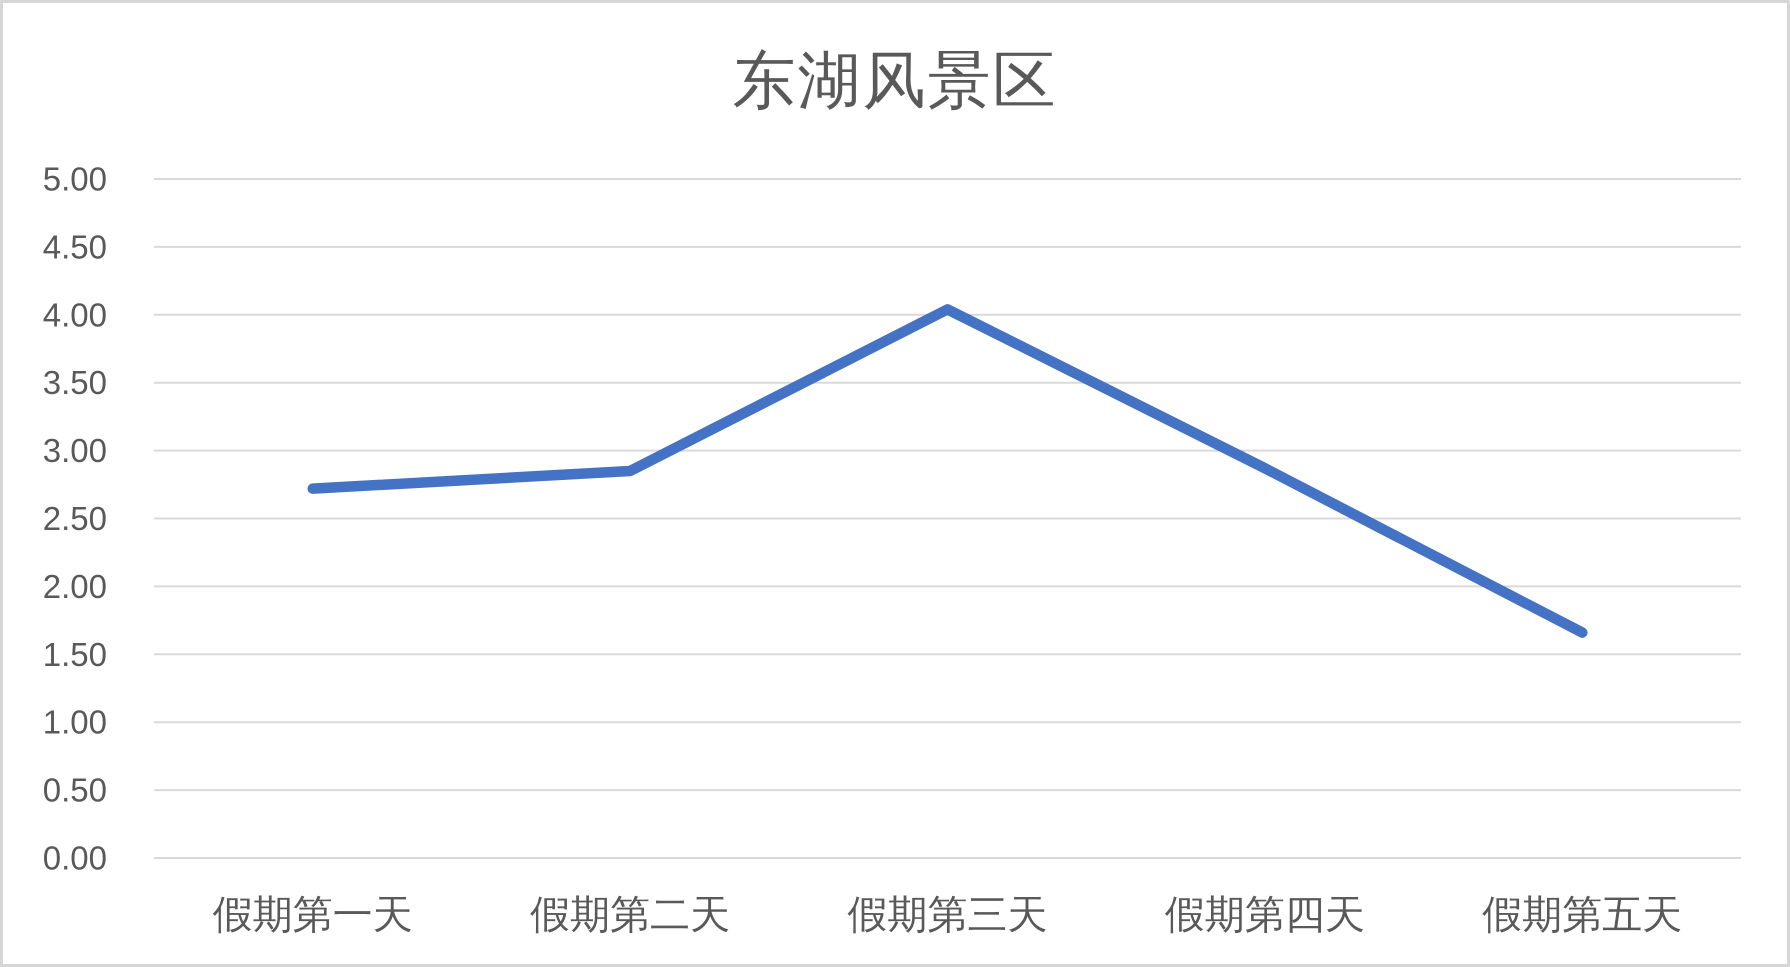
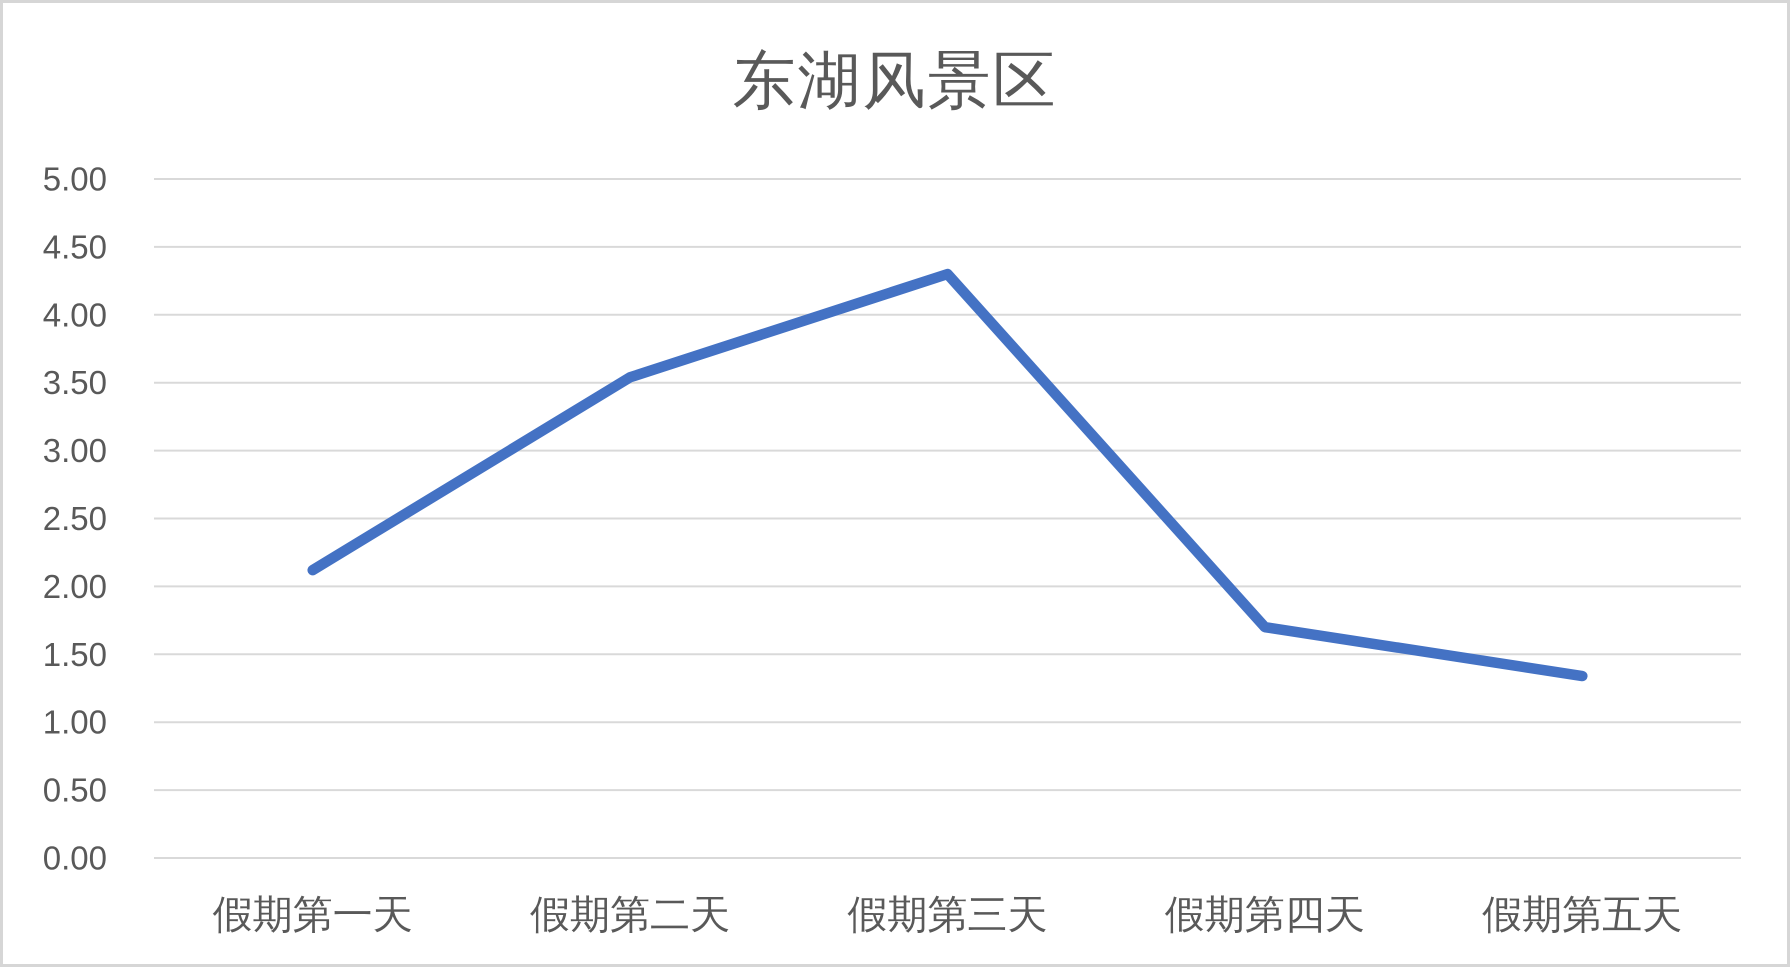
假期第一天: 2.72 -> 2.12
假期第二天: 2.85 -> 3.54
假期第三天: 4.04 -> 4.30
假期第四天: 2.87 -> 1.70
假期第五天: 1.66 -> 1.34
